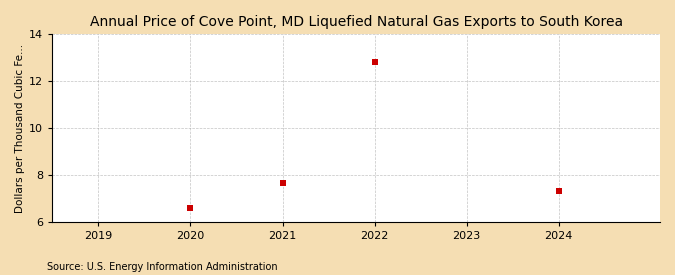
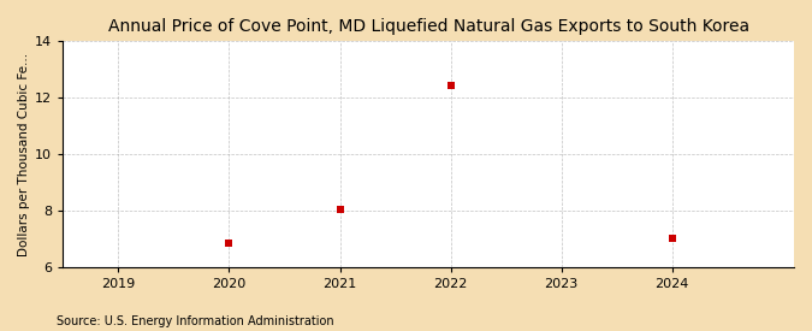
2020: 6.60 -> 6.84
2021: 7.65 -> 8.03
2022: 12.80 -> 12.42
2024: 7.30 -> 7.02
